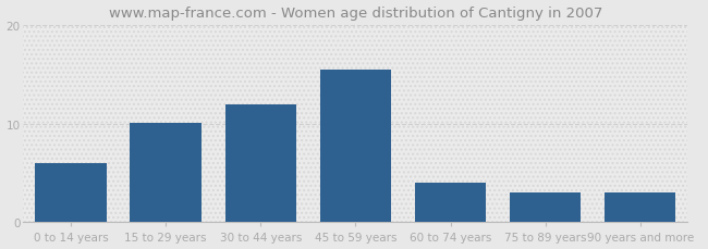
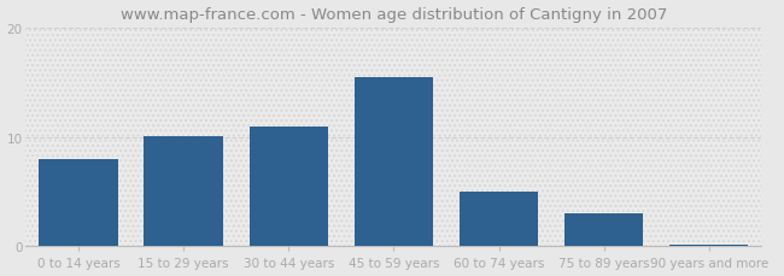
0 to 14 years: 6.0 -> 8.0
30 to 44 years: 12.0 -> 11.0
60 to 74 years: 4.0 -> 5.0
90 years and more: 3.0 -> 0.2
